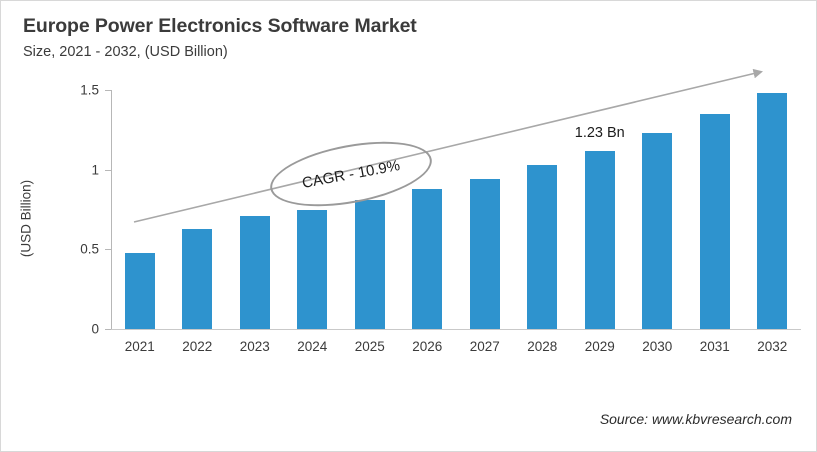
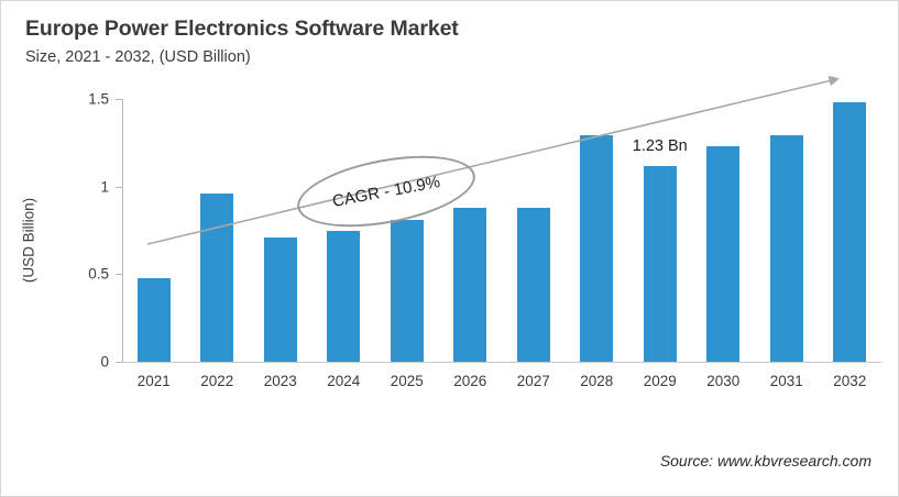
2022: 0.63 -> 0.96
2027: 0.94 -> 0.88
2028: 1.03 -> 1.29
2031: 1.35 -> 1.29
